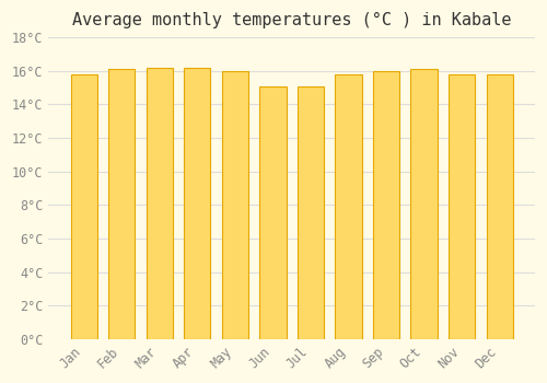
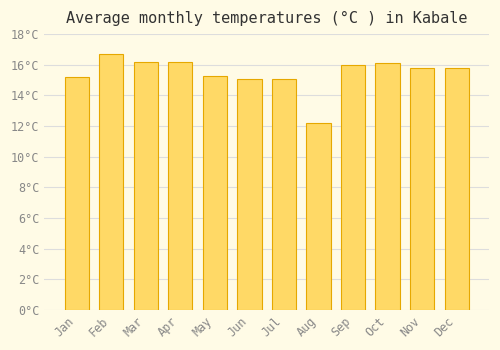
Jan: 15.8°C -> 15.2°C
Feb: 16.1°C -> 16.7°C
May: 16.0°C -> 15.3°C
Aug: 15.8°C -> 12.2°C
